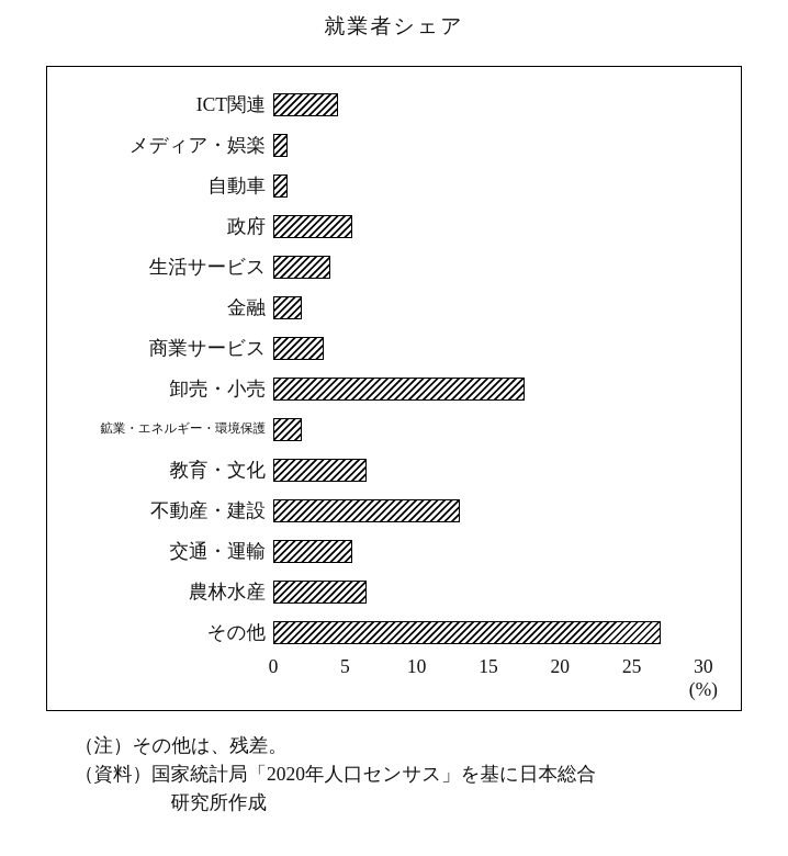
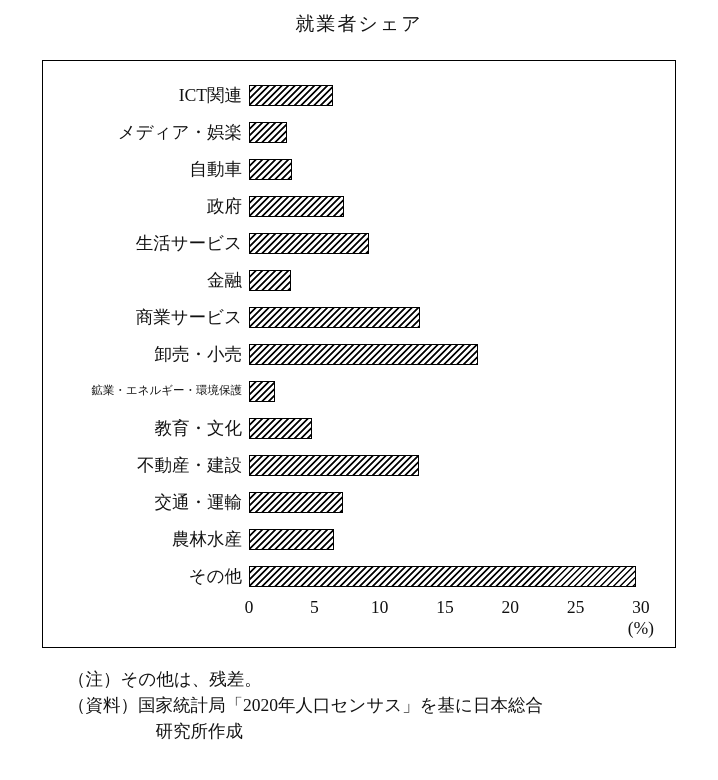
ICT関連: 4.5 -> 6.4
メディア・娯楽: 1.0 -> 2.9
自動車: 1.0 -> 3.3
政府: 5.5 -> 7.3
生活サービス: 4.0 -> 9.2
金融: 2.0 -> 3.2
商業サービス: 3.5 -> 13.1
教育・文化: 6.5 -> 4.8
交通・運輸: 5.5 -> 7.2
その他: 27.0 -> 29.6
